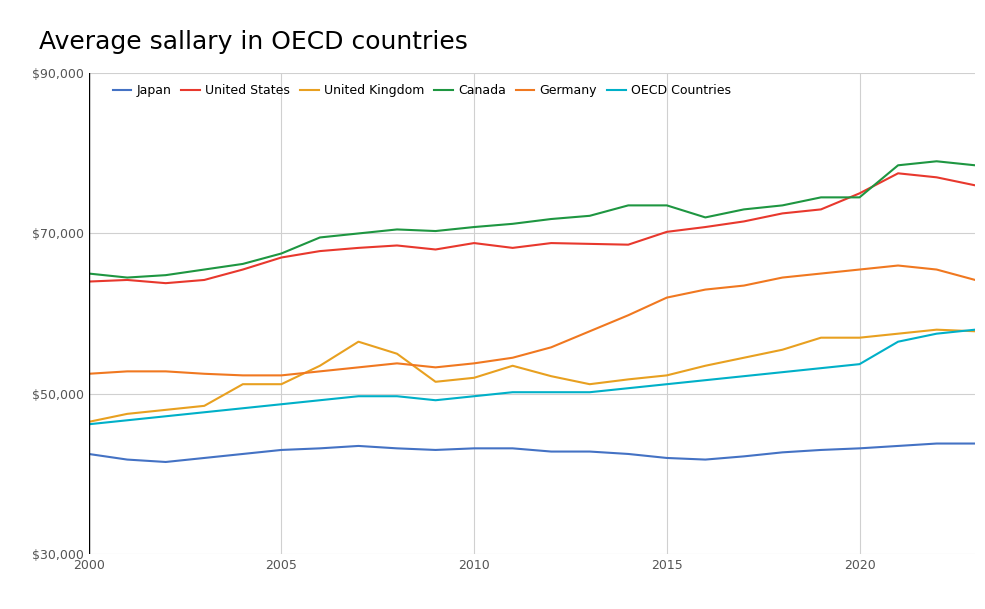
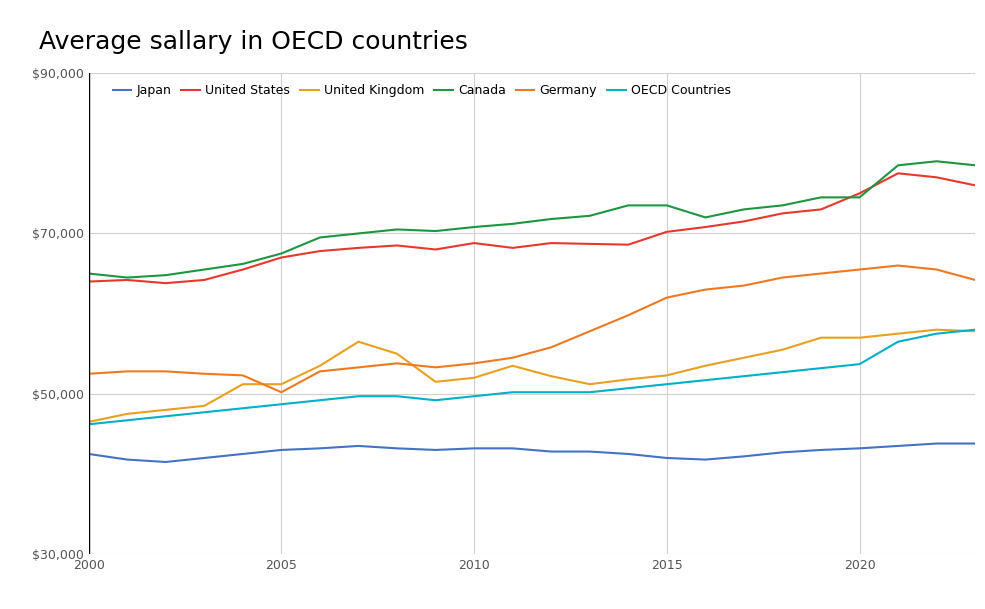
Germany/2005: $52,300 -> $50,200
